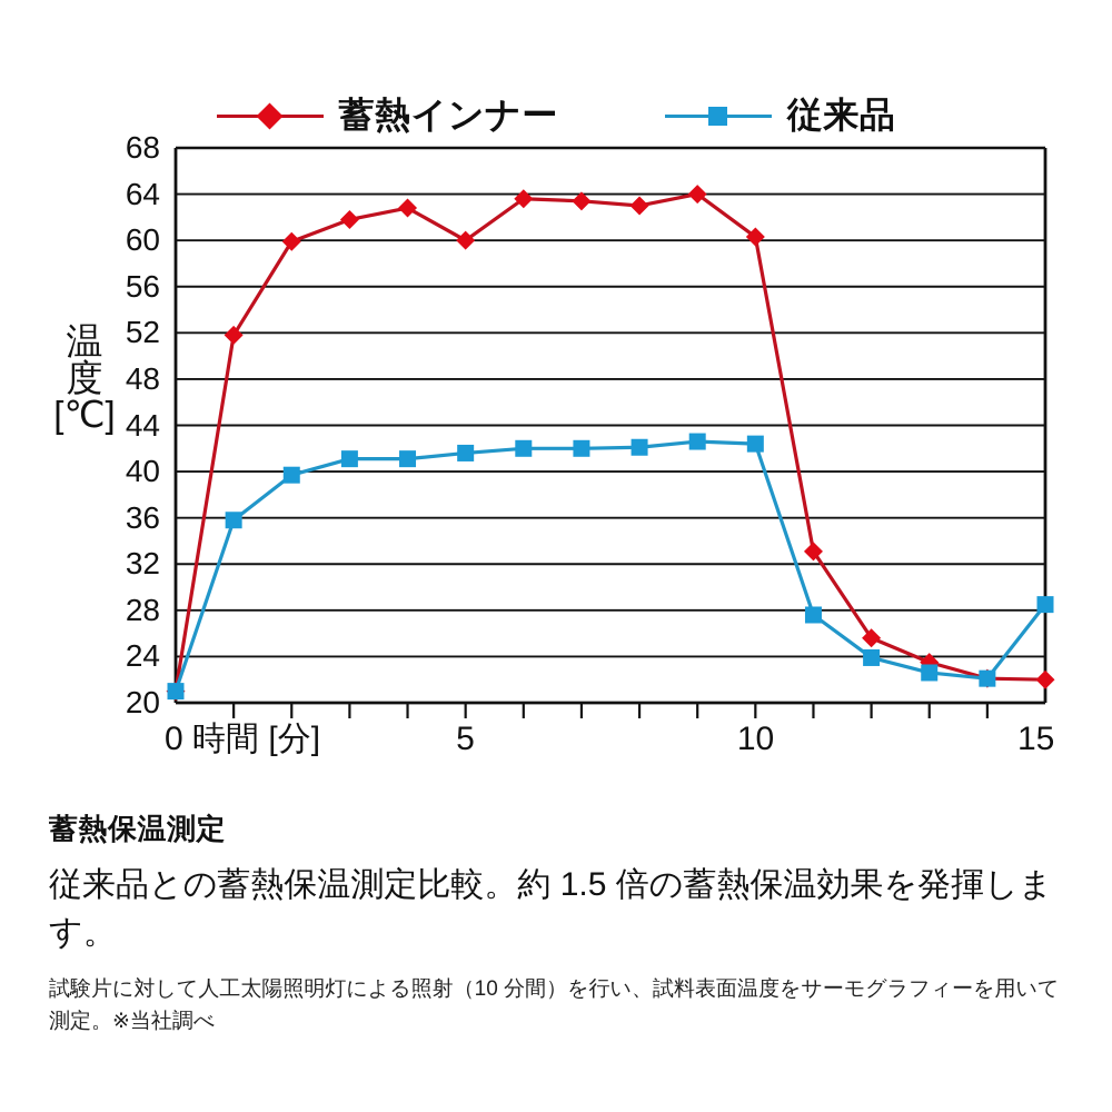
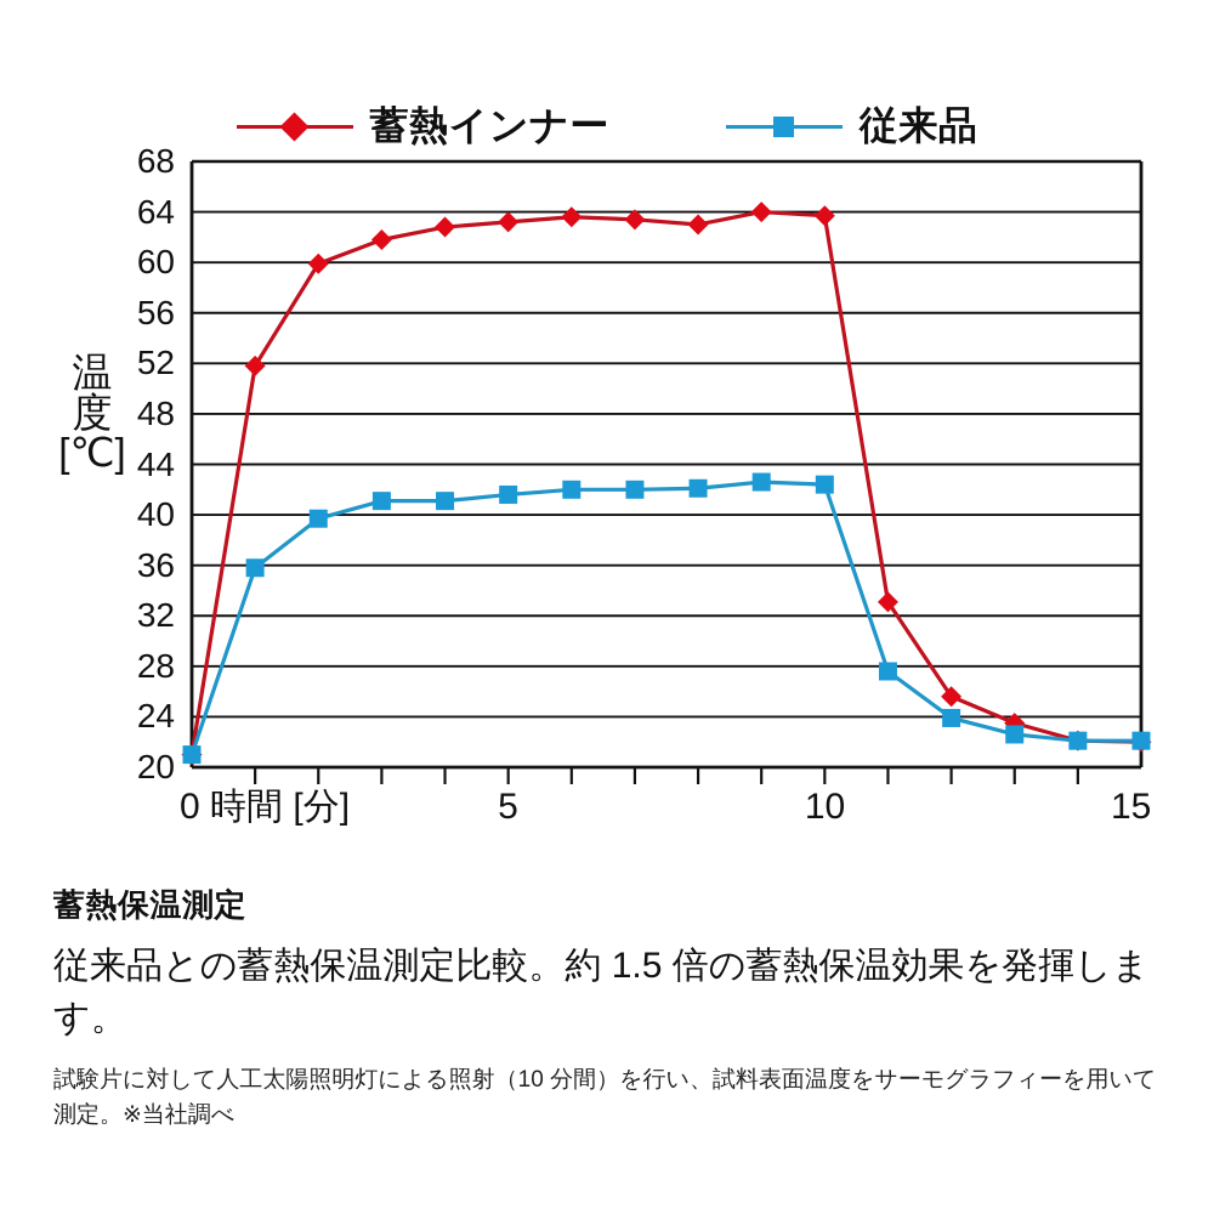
蓄熱インナー/5: 60.0 -> 63.2
蓄熱インナー/10: 60.3 -> 63.7
従来品/15: 28.5 -> 22.1
